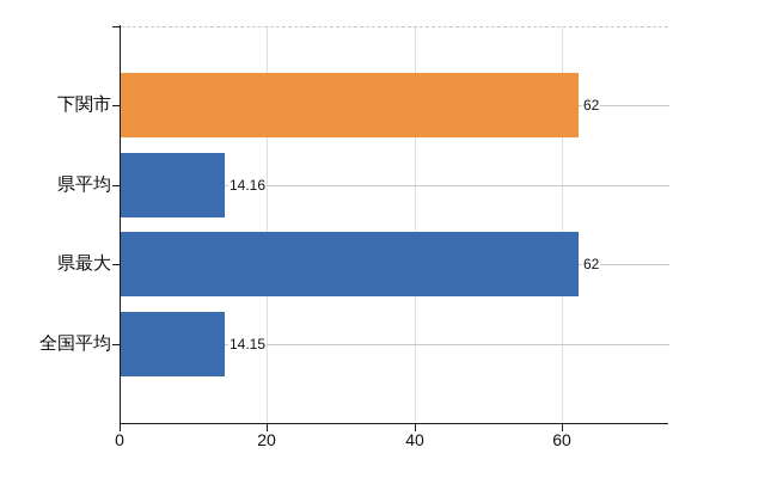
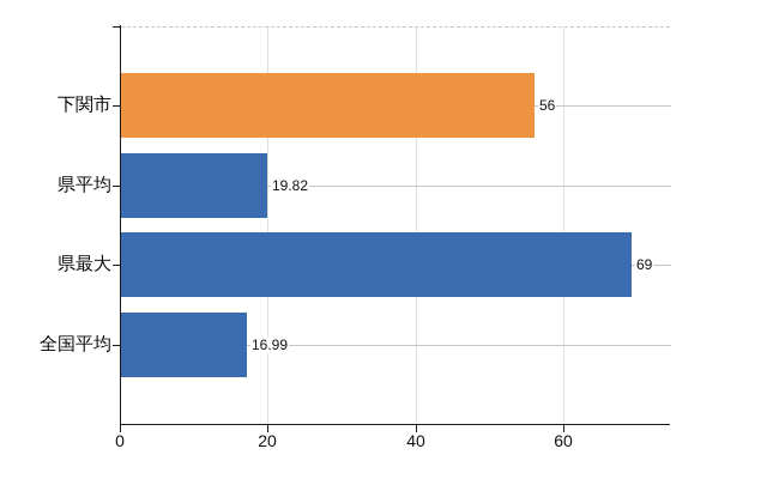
下関市: 62 -> 56
県平均: 14.16 -> 19.82
県最大: 62 -> 69
全国平均: 14.15 -> 16.99
